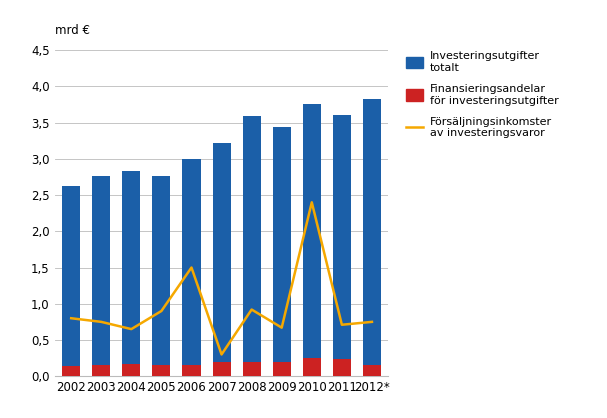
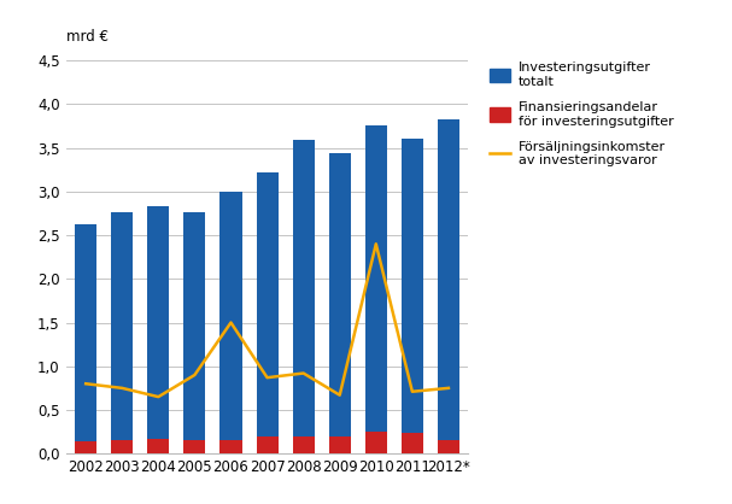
Försäljningsinkomster av investeringsvaror/2007: 0,30 -> 0,87
